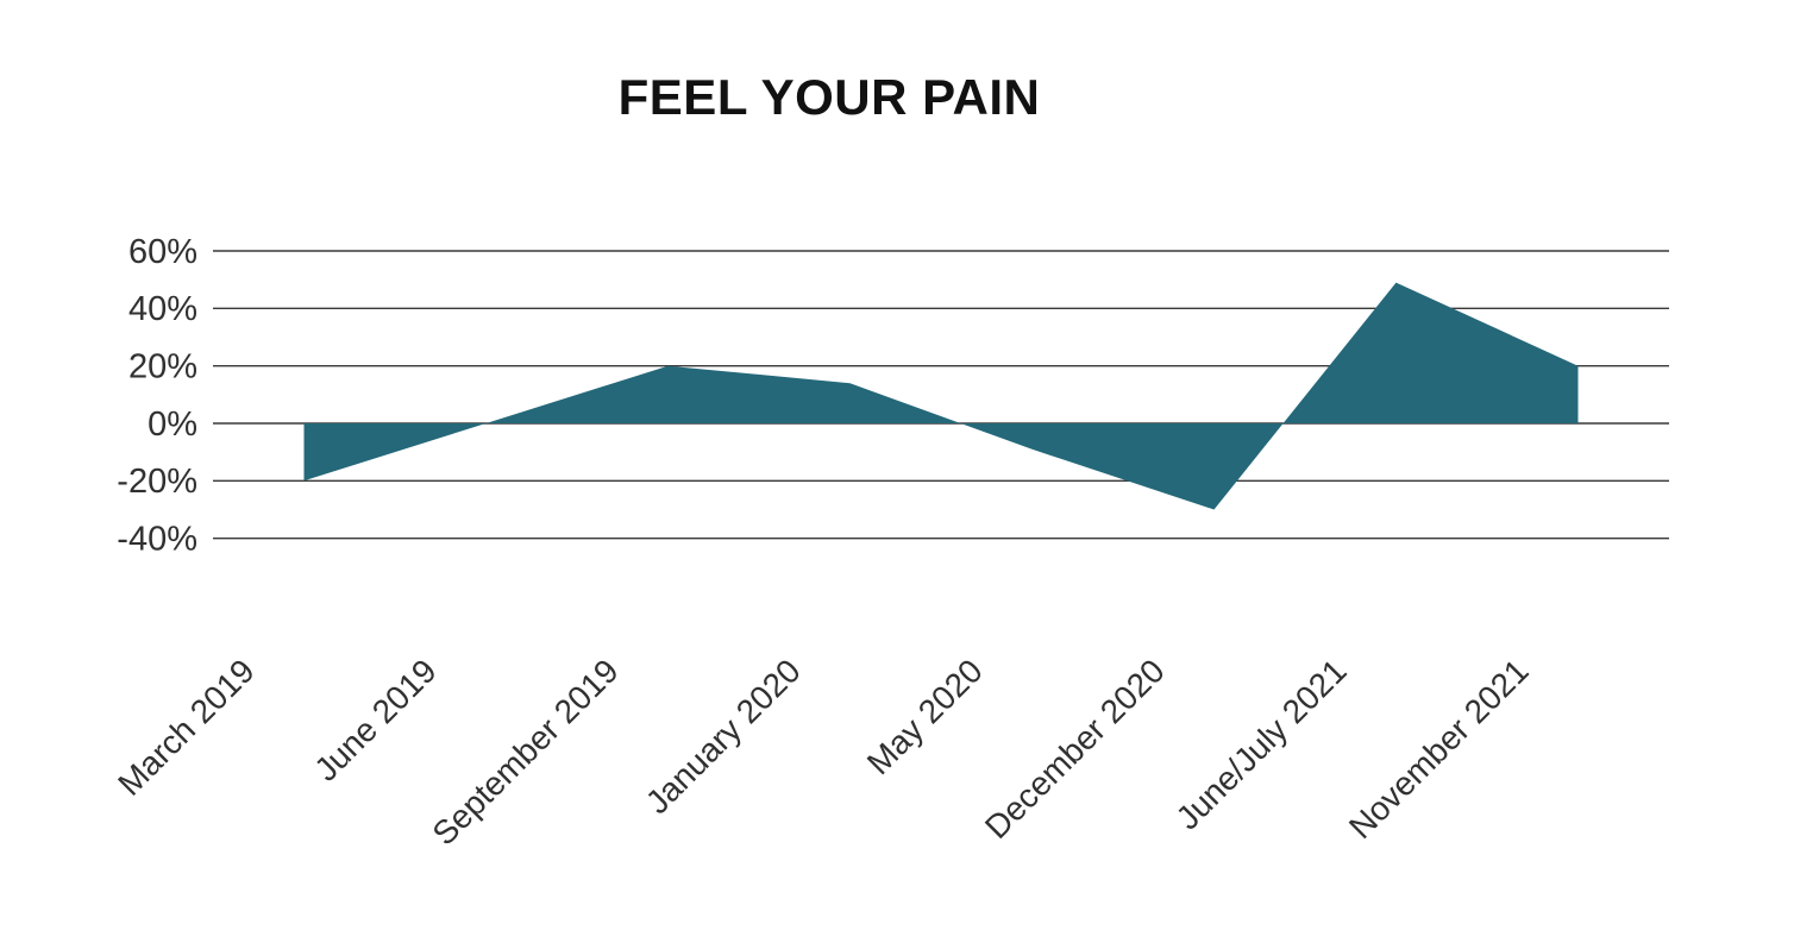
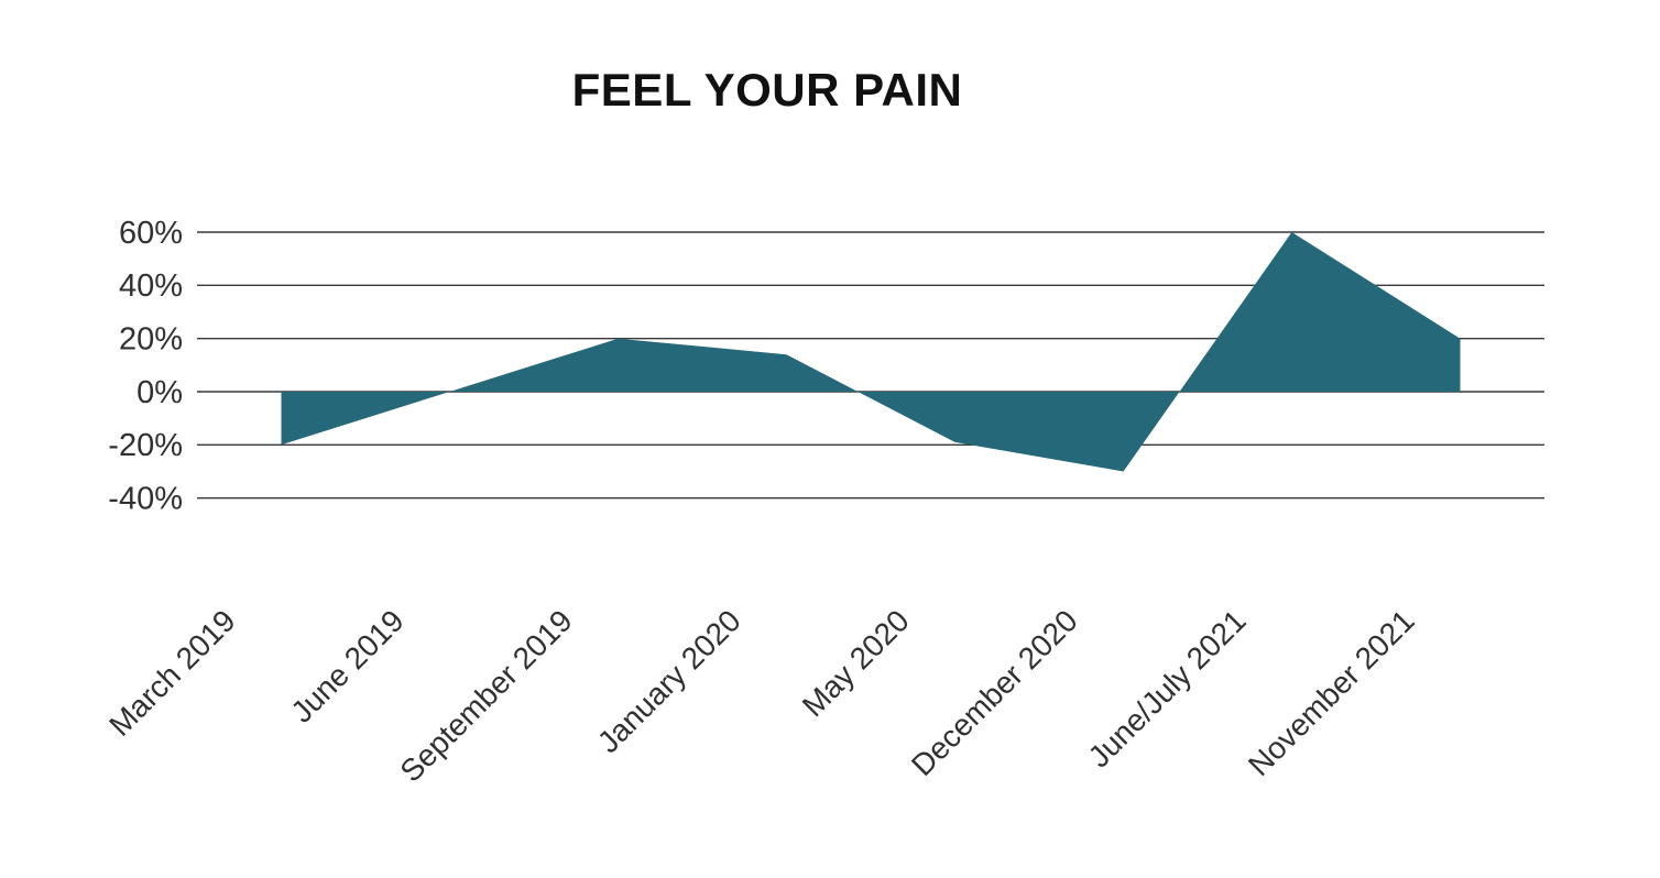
May 2020: -9% -> -19%
June/July 2021: 49% -> 60%
